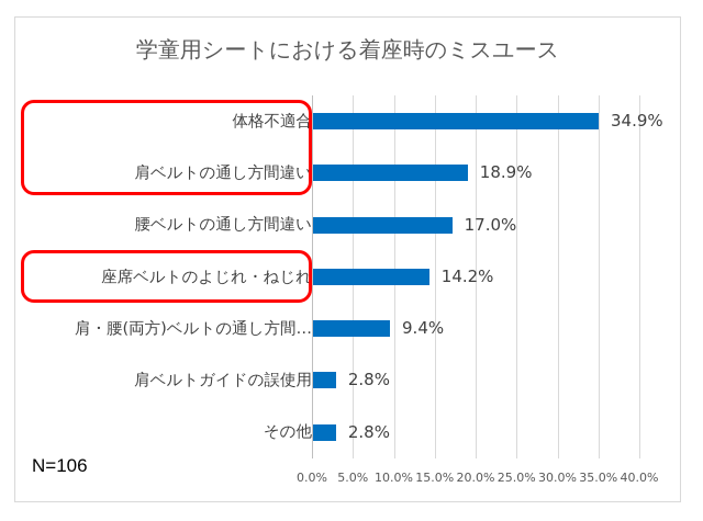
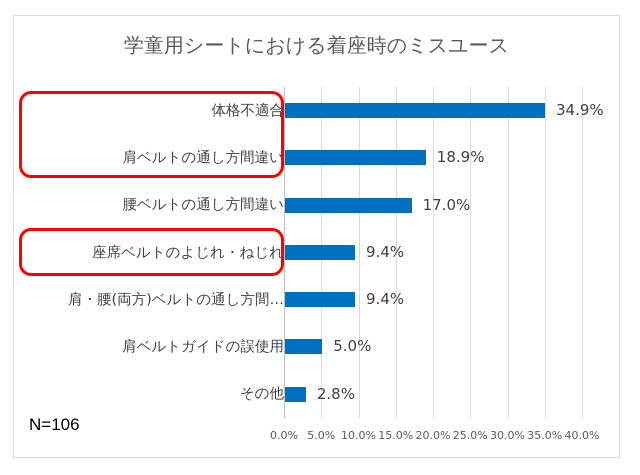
座席ベルトのよじれ・ねじれ: 14.2% -> 9.4%
肩ベルトガイドの誤使用: 2.8% -> 5.0%
